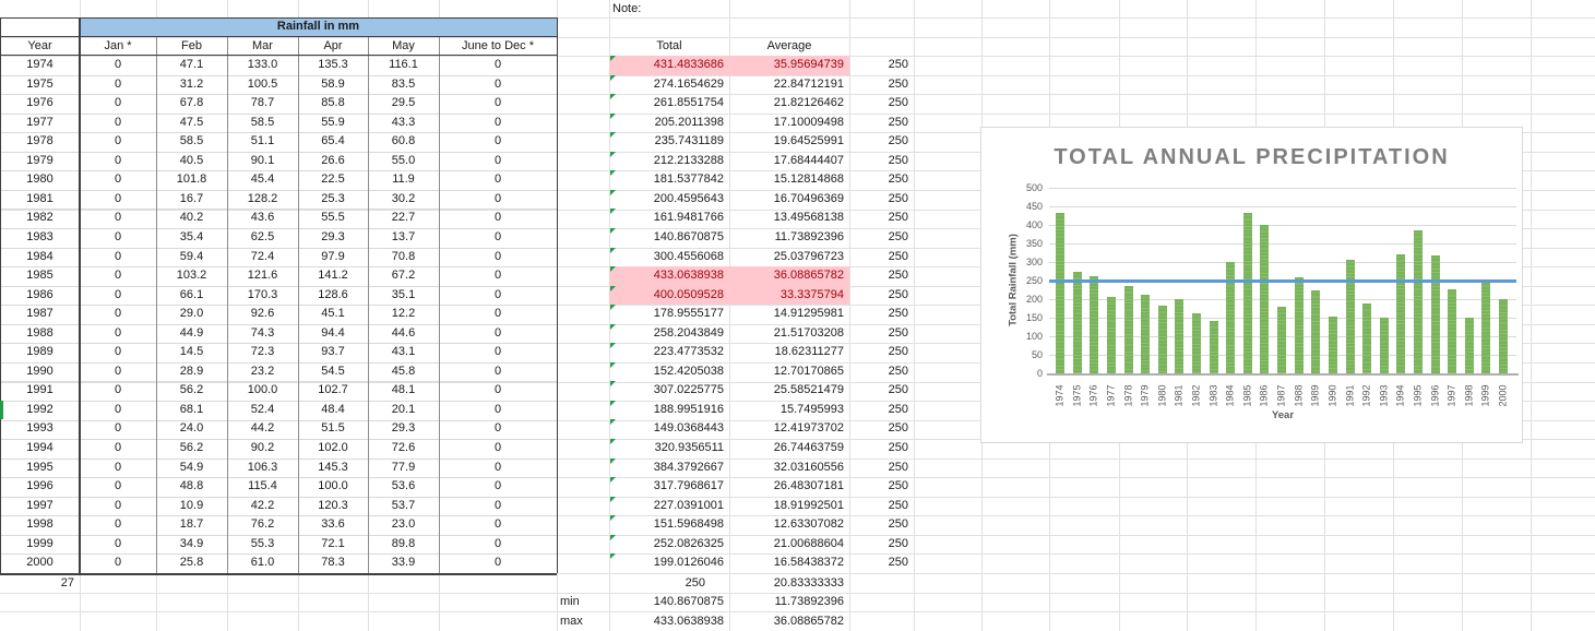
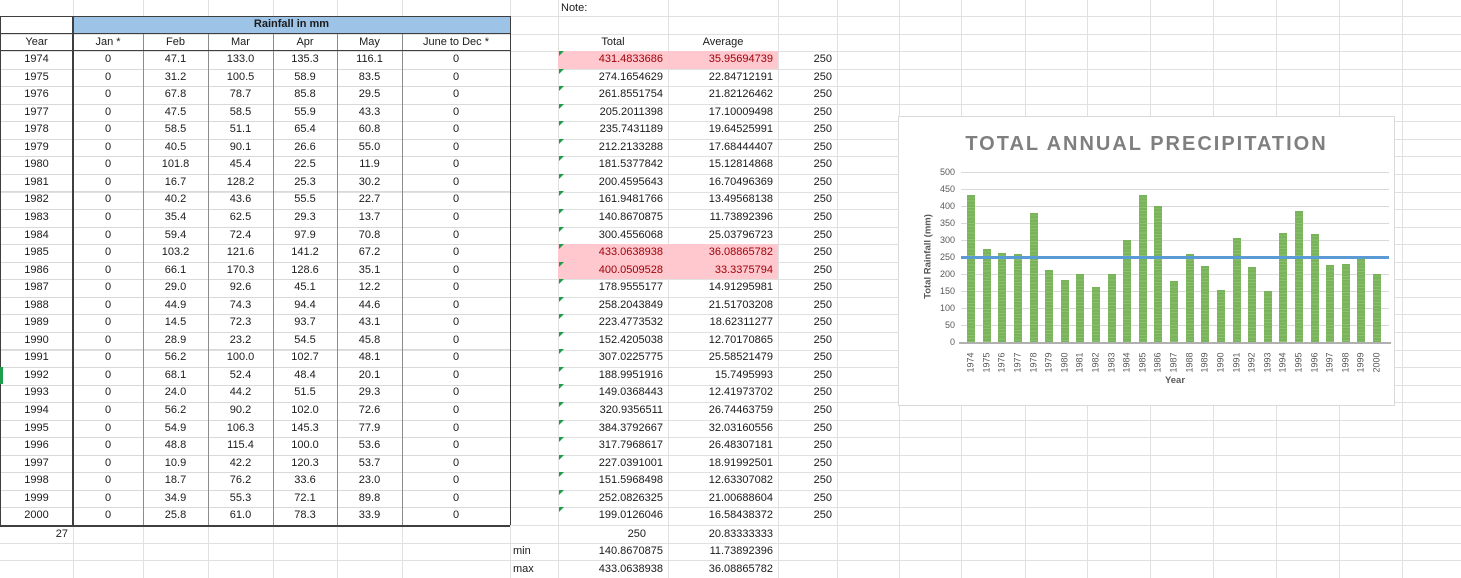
1977: 210 -> 260
1978: 240 -> 380
1983: 140 -> 200
1992: 190 -> 220
1998: 150 -> 230
